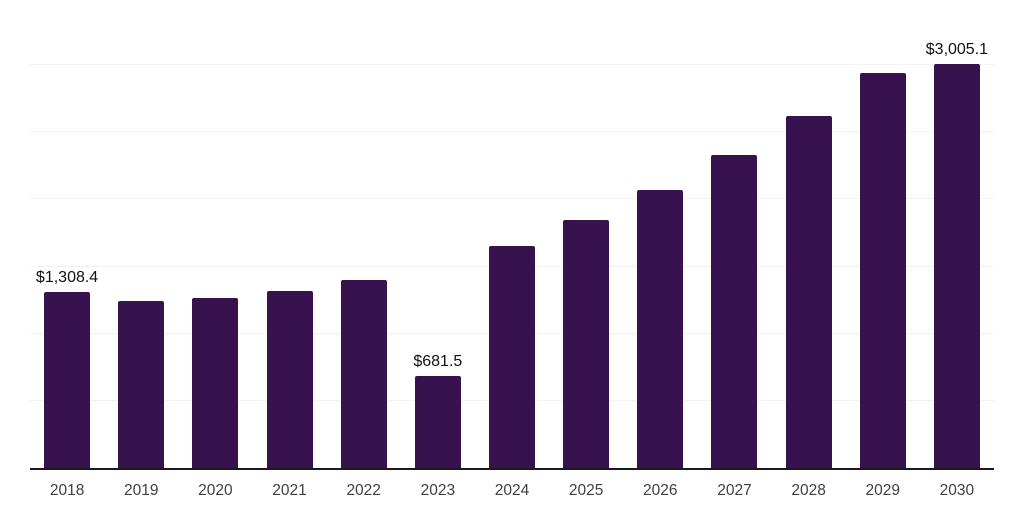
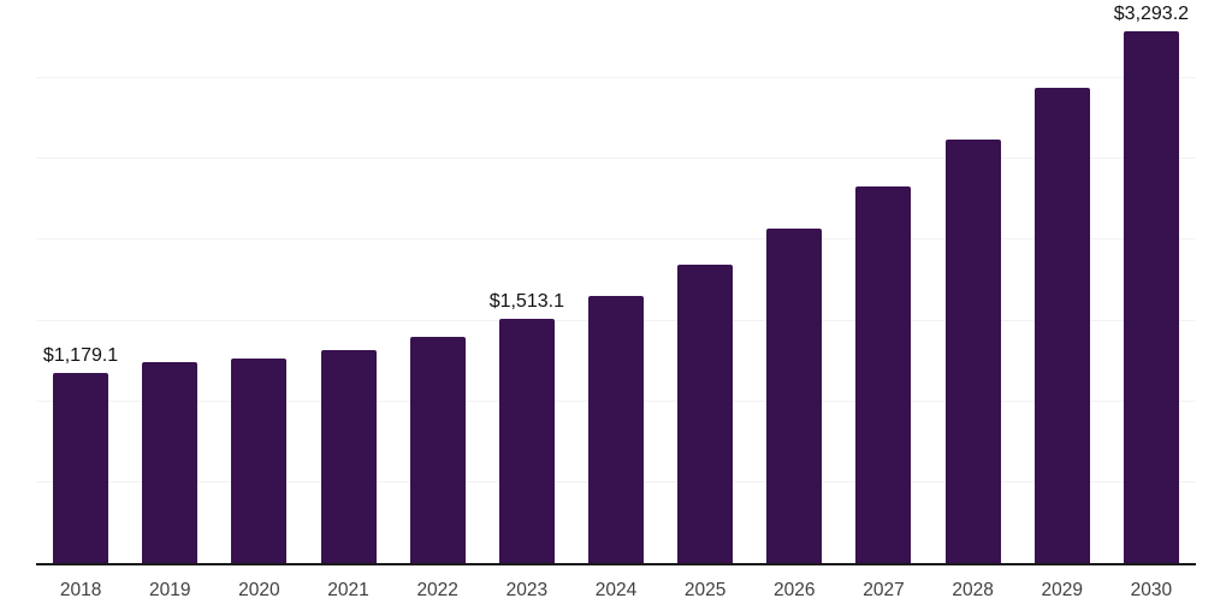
2018: $1,308.4 -> $1,179.1
2023: $681.5 -> $1,513.1
2030: $3,005.1 -> $3,293.2
